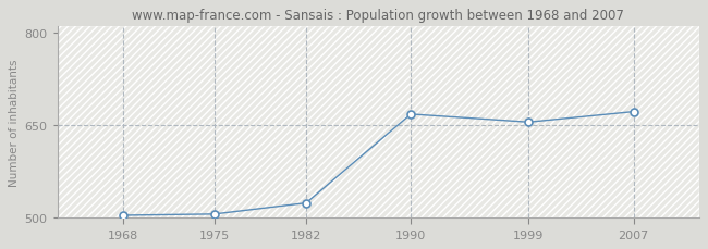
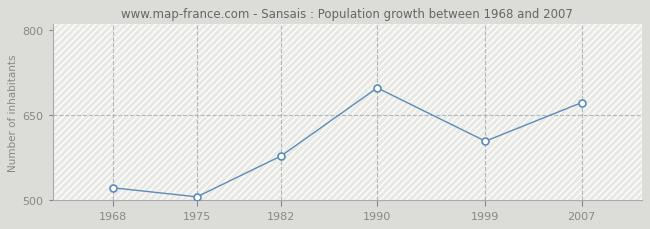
1968: 504 -> 522
1982: 524 -> 578
1990: 668 -> 698
1999: 655 -> 604
